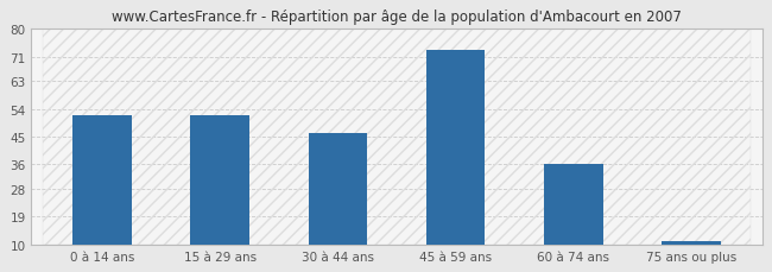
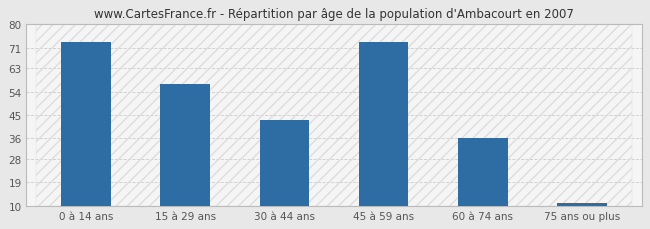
0 à 14 ans: 52 -> 73
15 à 29 ans: 52 -> 57
30 à 44 ans: 46 -> 43
